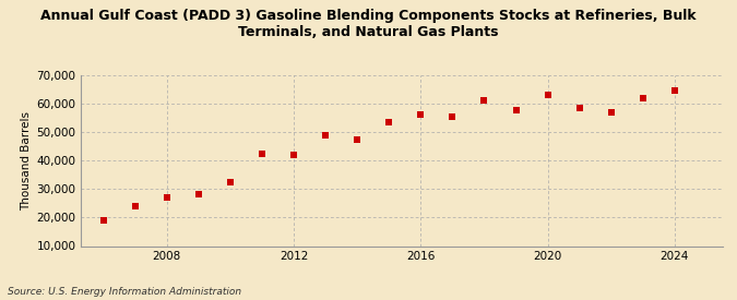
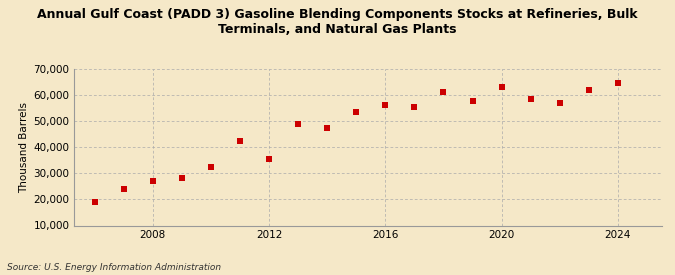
2012: 42,000 -> 35,500
